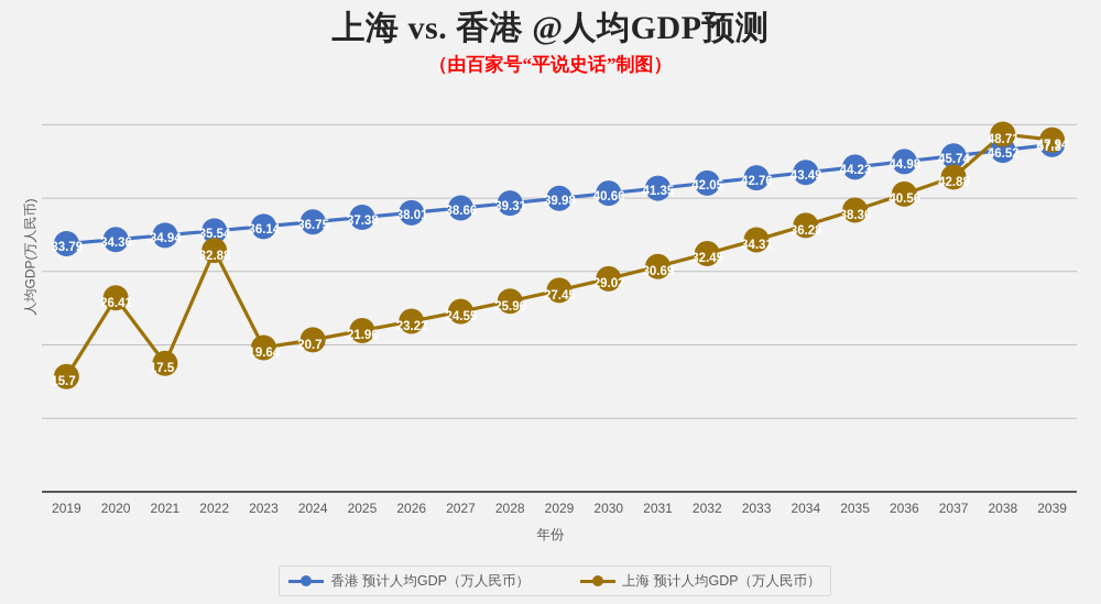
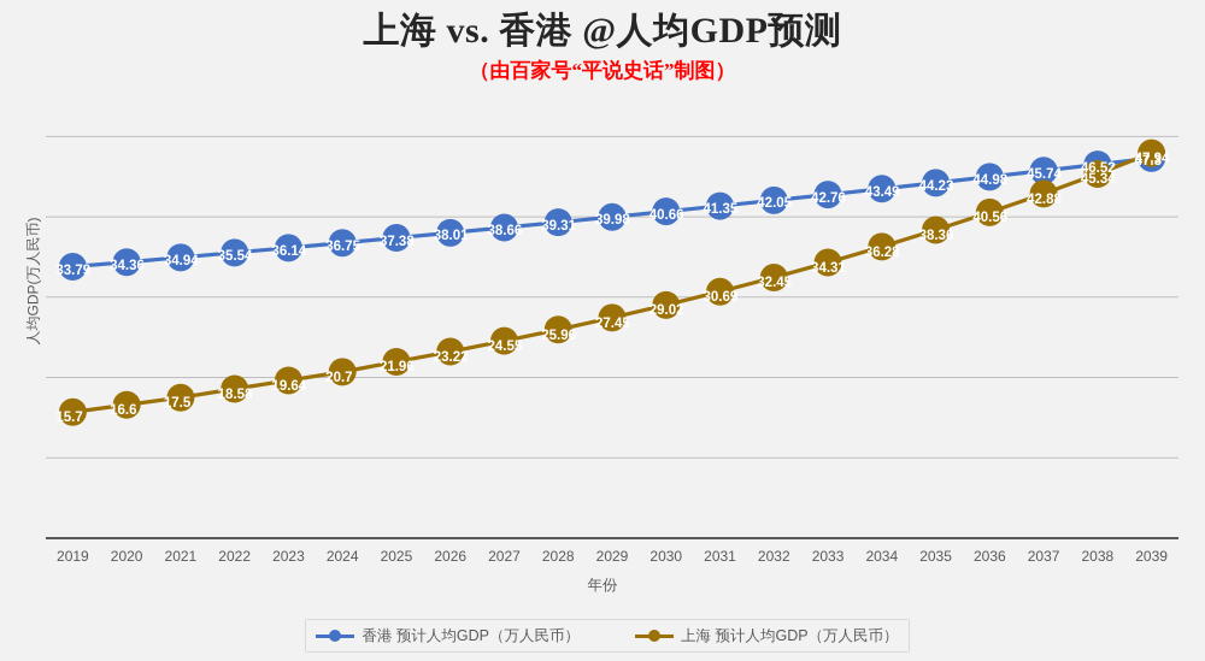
上海 预计人均GDP（万人民币）/2020: 26.41 -> 16.6
上海 预计人均GDP（万人民币）/2022: 32.88 -> 18.58
上海 预计人均GDP（万人民币）/2038: 48.71 -> 45.34
